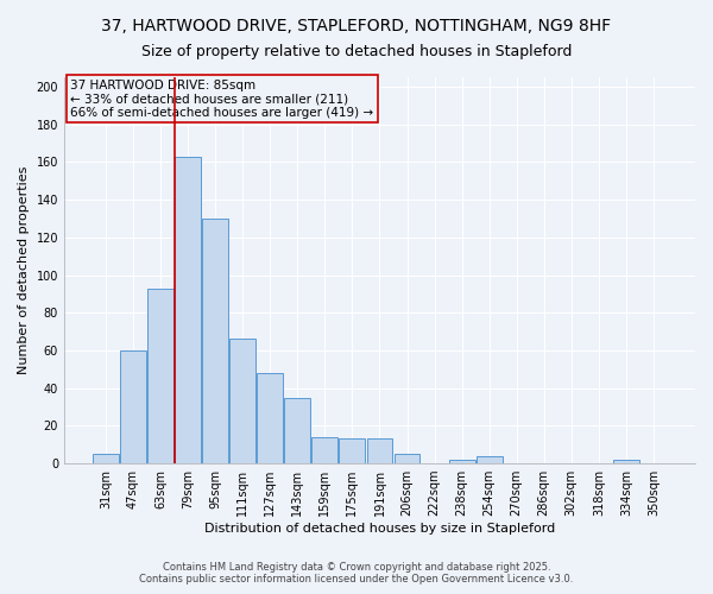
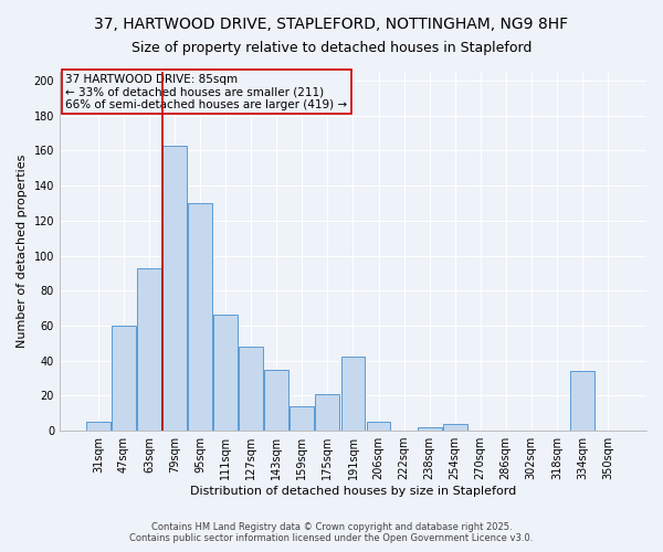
175sqm: 13 -> 21
191sqm: 13 -> 42
334sqm: 2 -> 34
